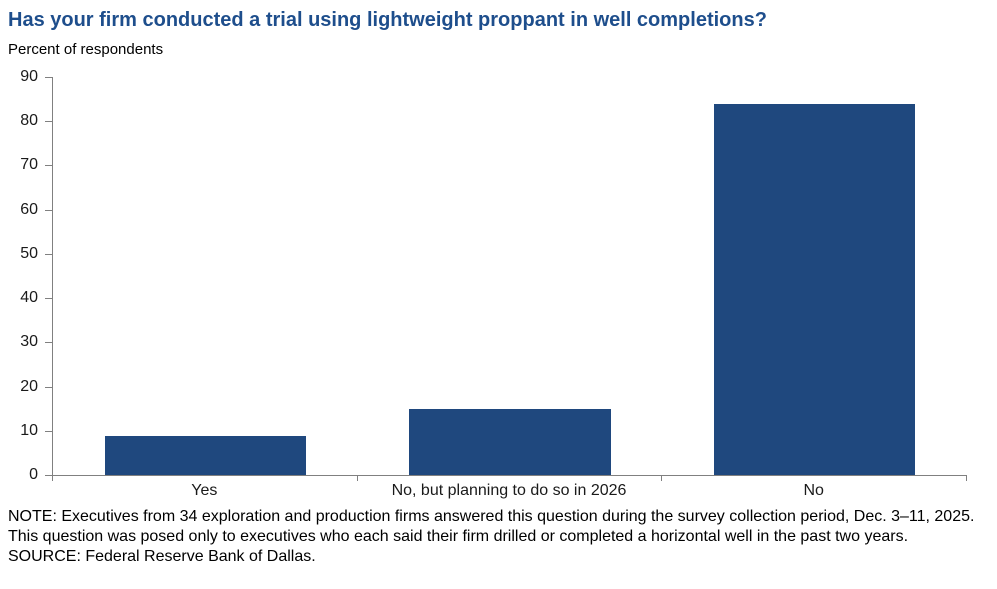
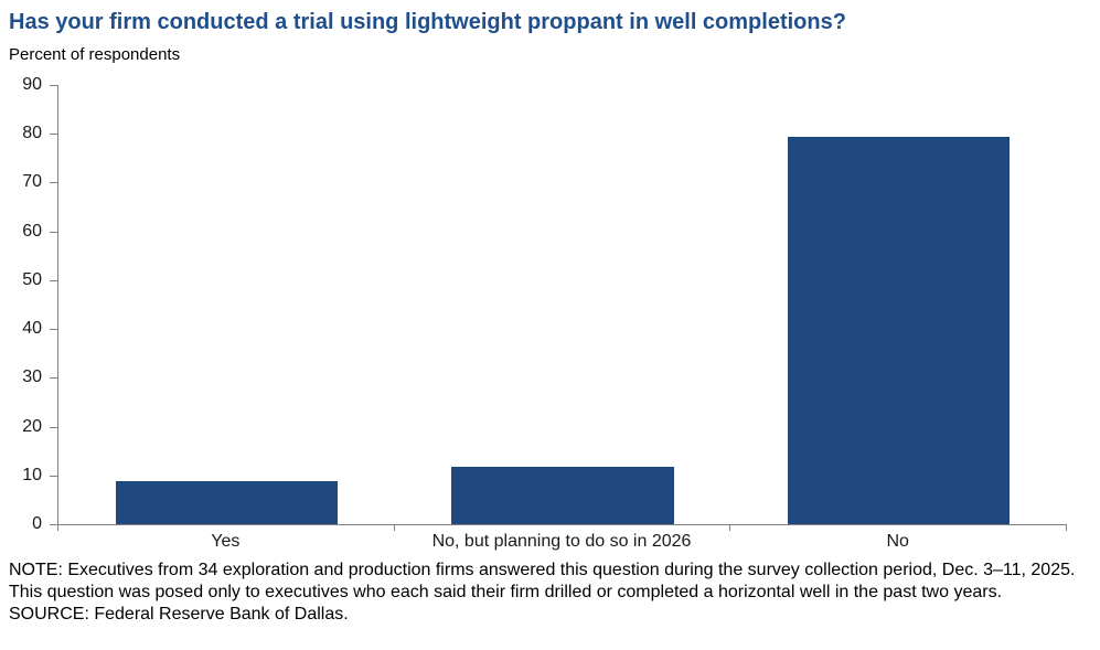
No, but planning to do so in 2026: 15 -> 12
No: 84 -> 79
